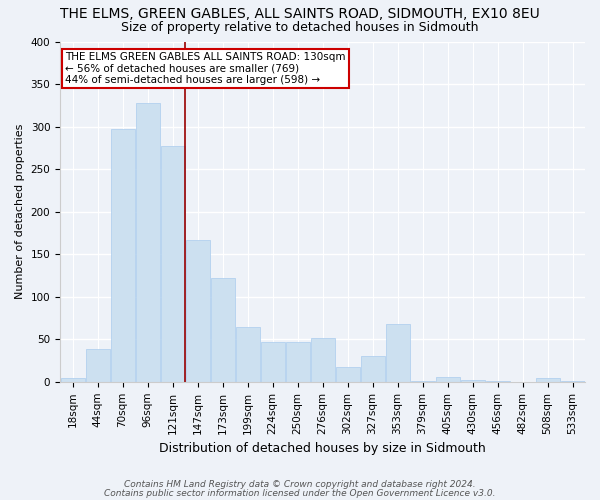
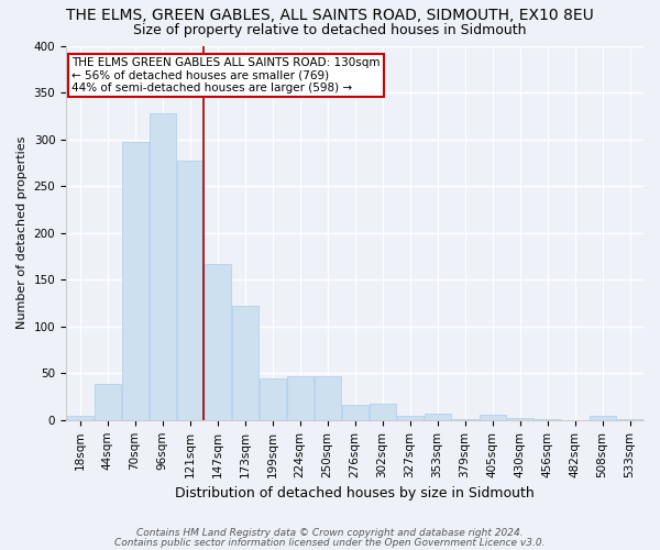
199sqm: 64 -> 45
276sqm: 52 -> 16
327sqm: 30 -> 5
353sqm: 68 -> 7
